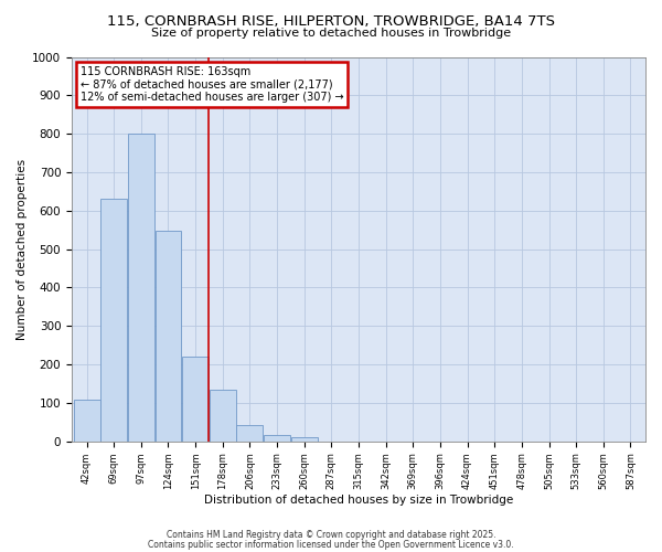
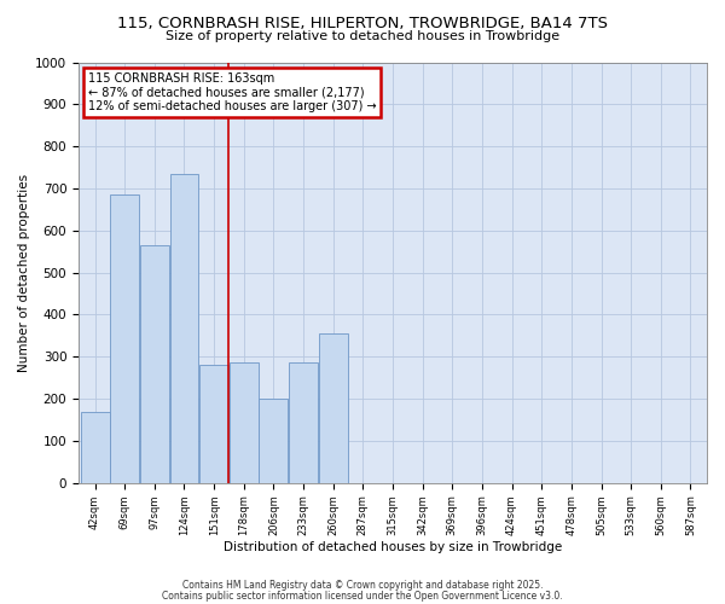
42sqm: 107 -> 170
69sqm: 630 -> 685
97sqm: 800 -> 565
124sqm: 547 -> 735
151sqm: 220 -> 280
178sqm: 135 -> 285
206sqm: 43 -> 200
233sqm: 17 -> 285
260sqm: 10 -> 355
